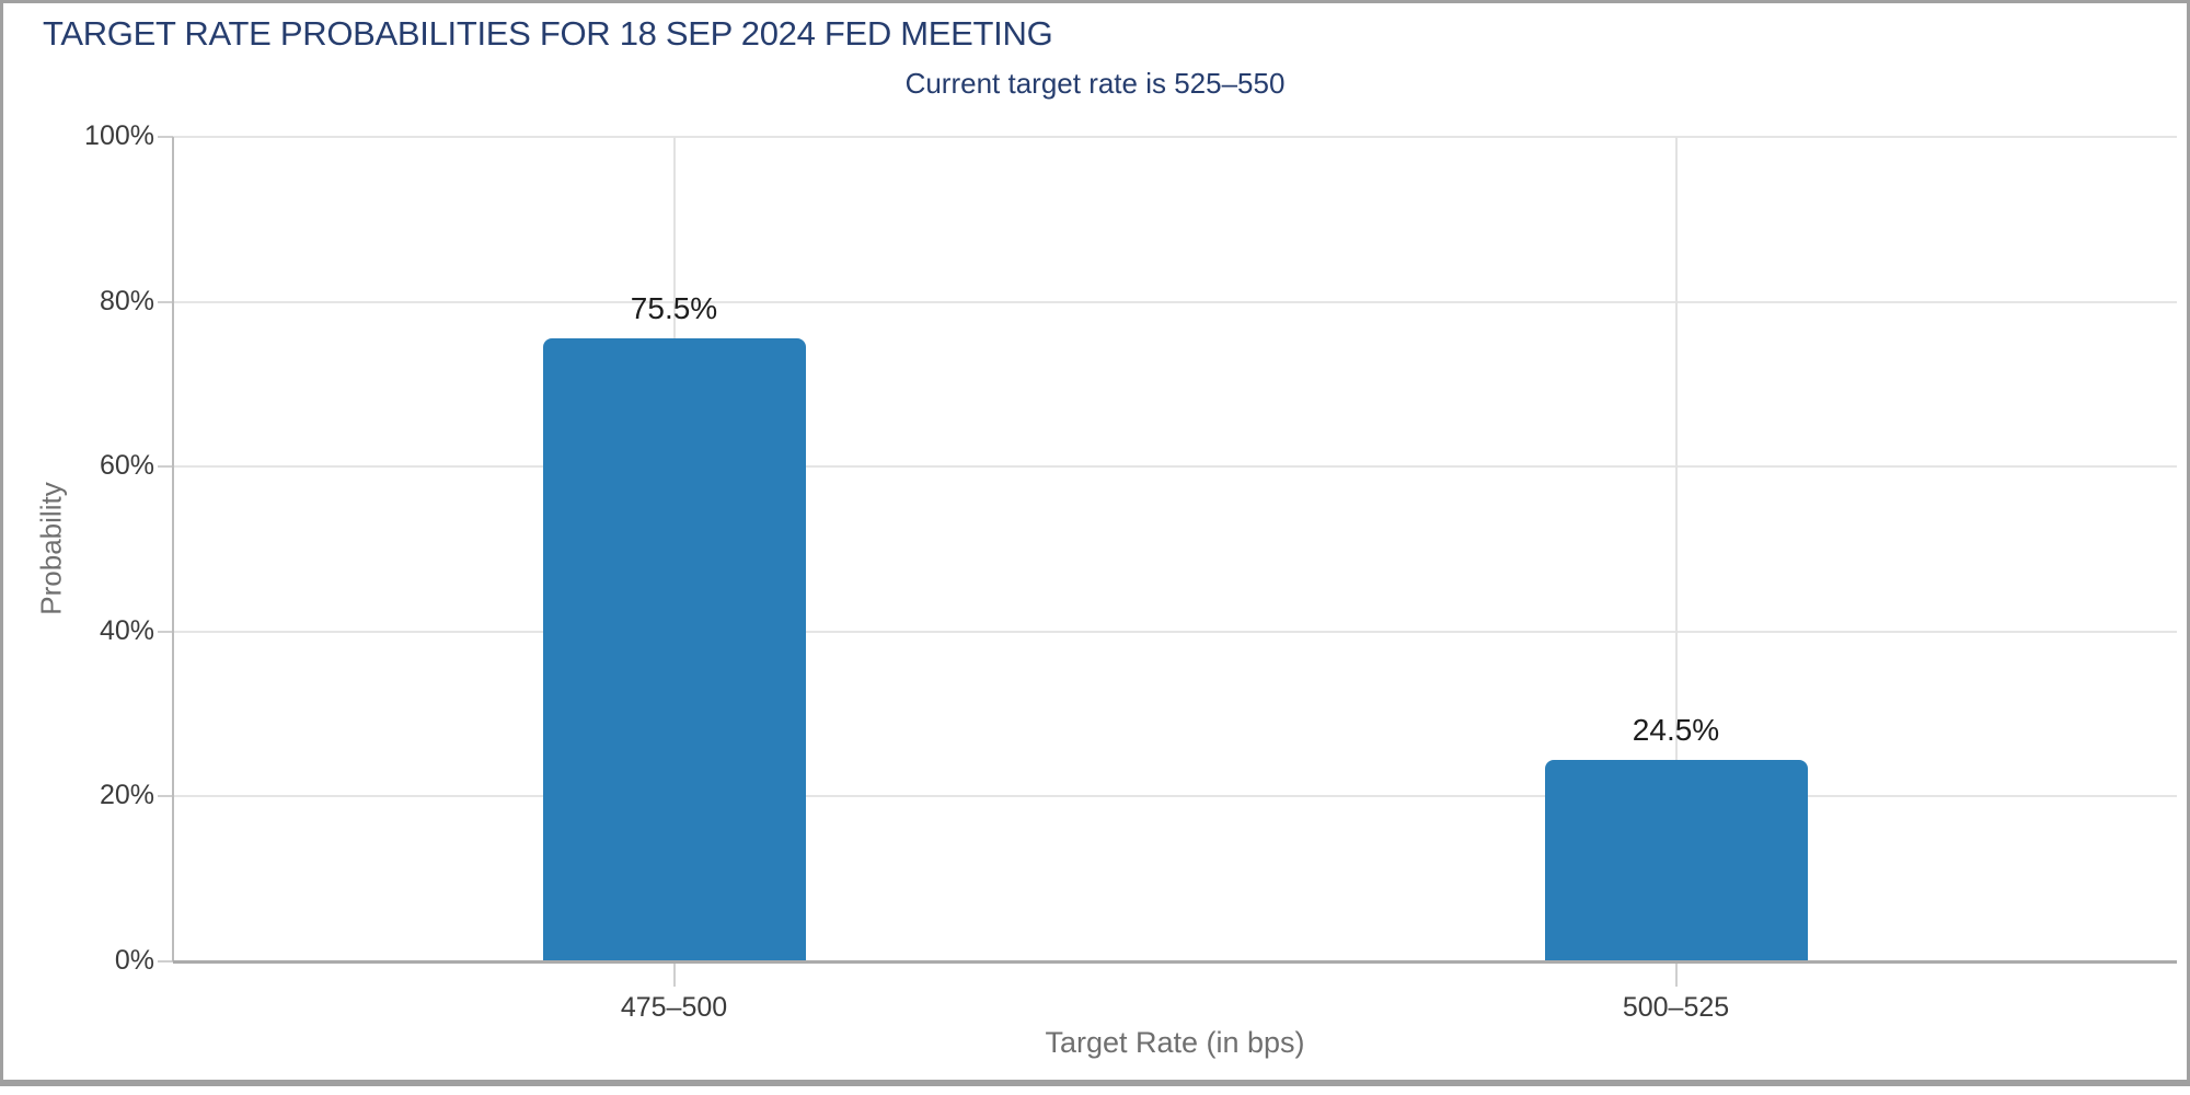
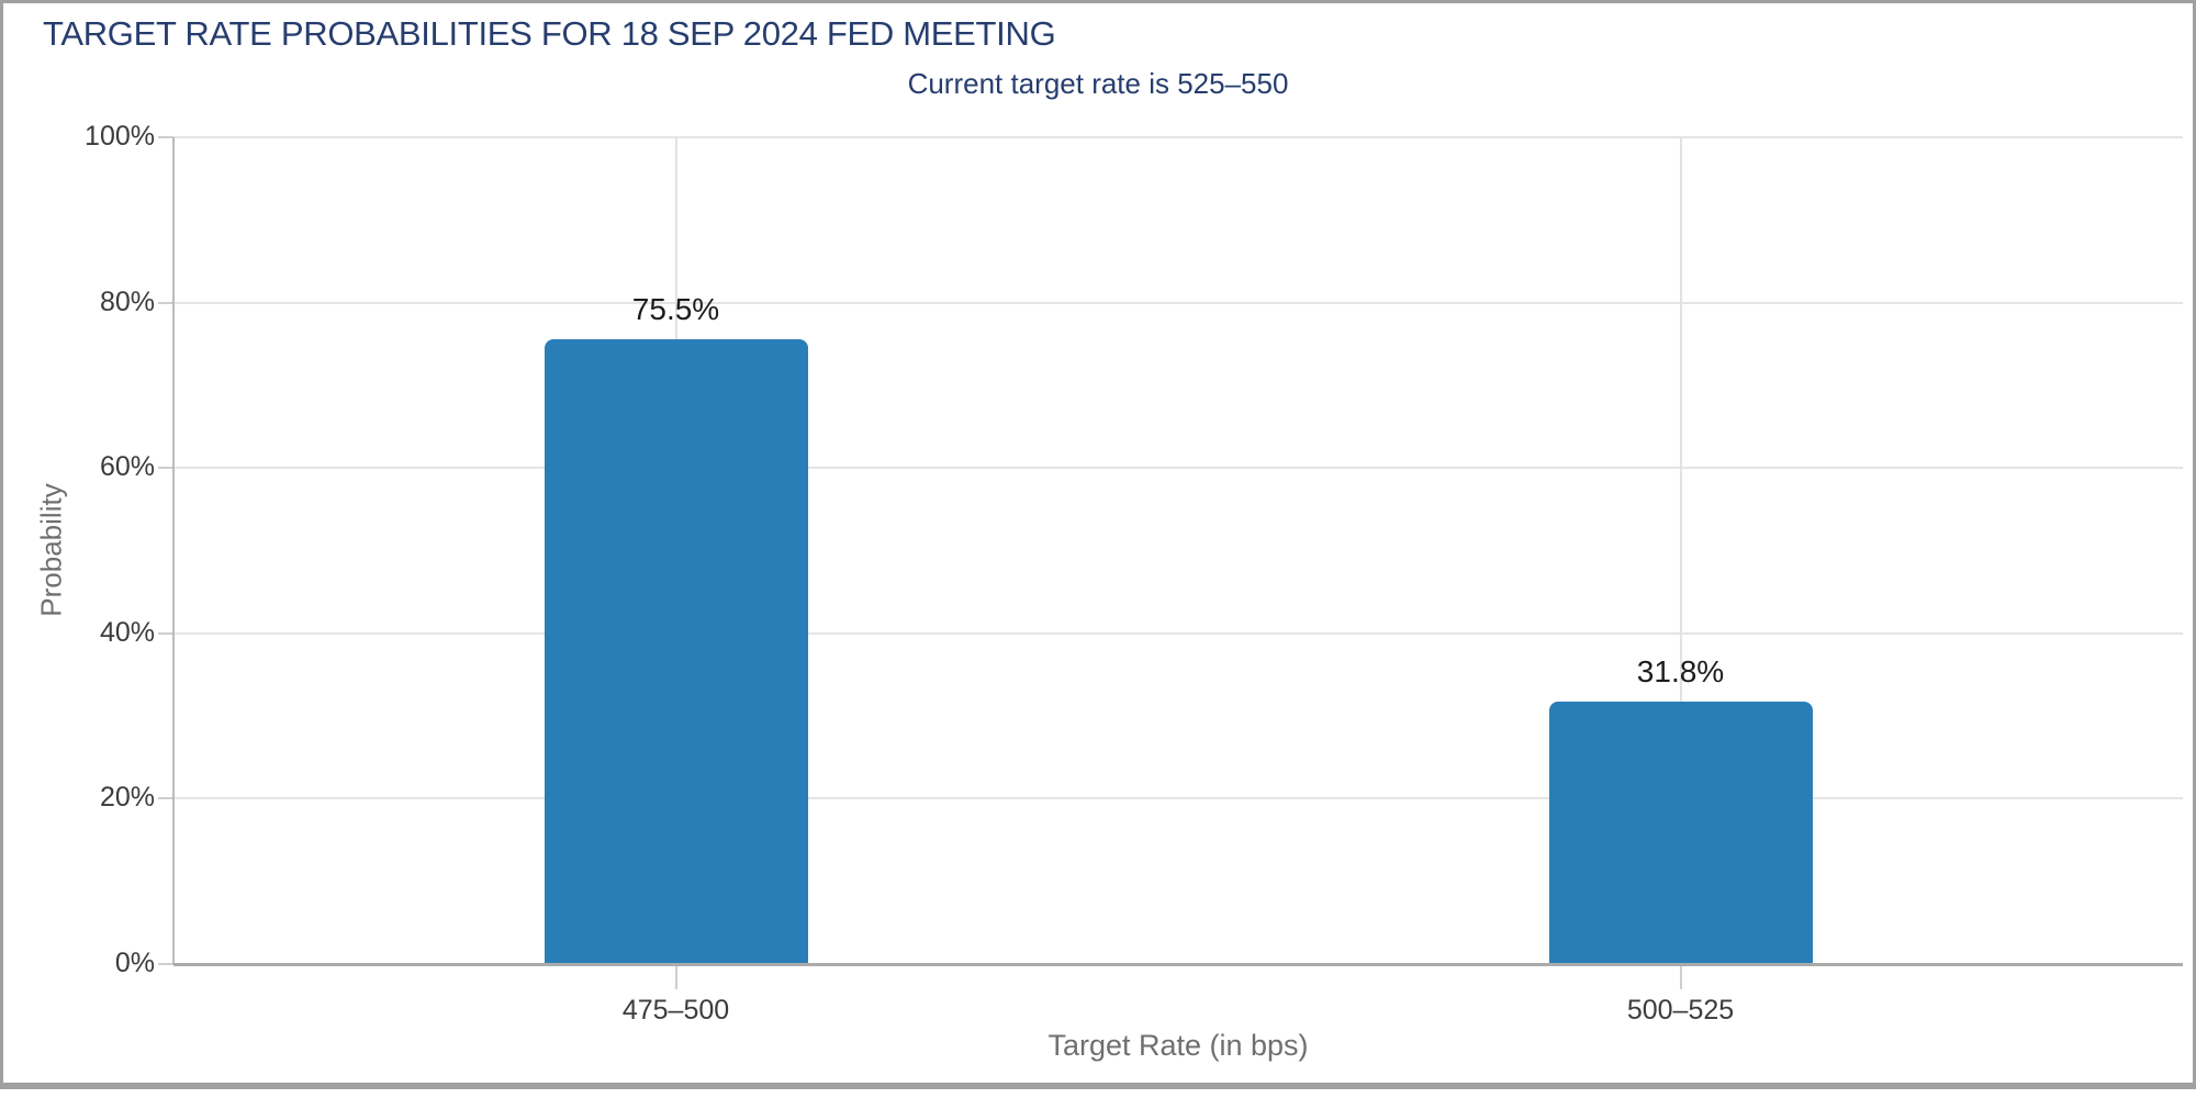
500–525: 24.5% -> 31.8%
